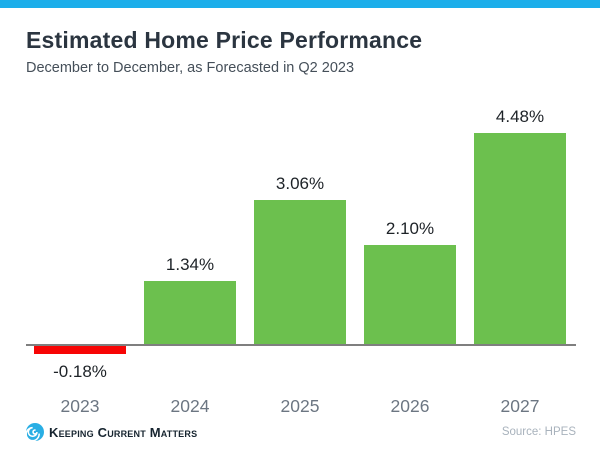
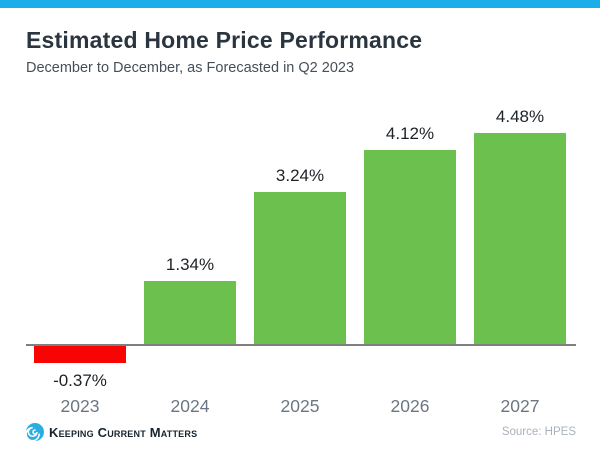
2023: -0.18% -> -0.37%
2025: 3.06% -> 3.24%
2026: 2.10% -> 4.12%
